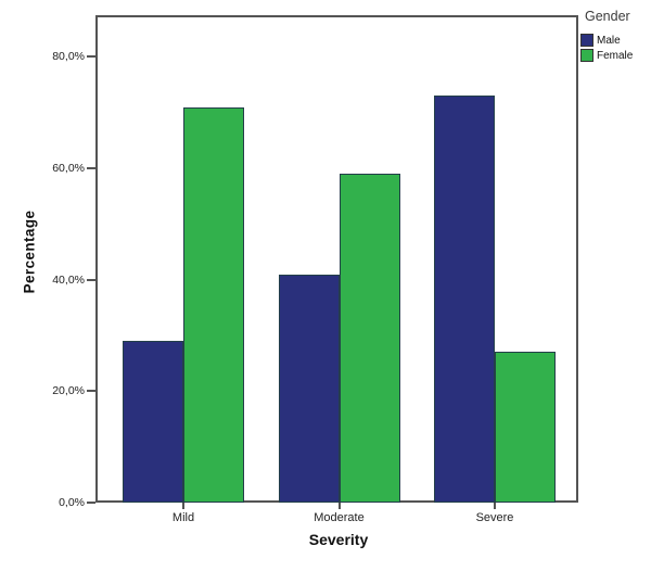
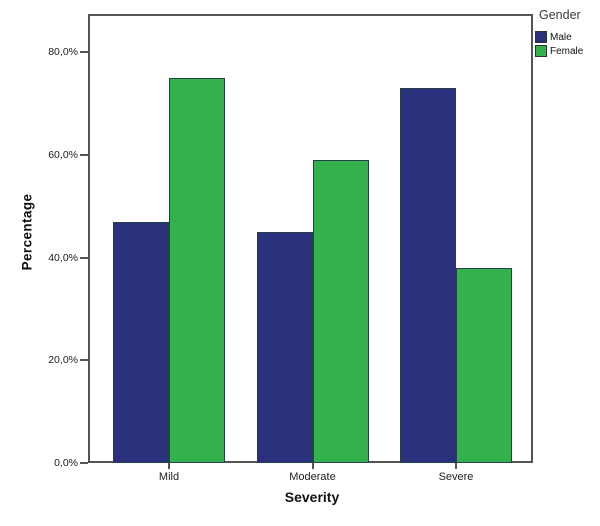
Male/Mild: 29% -> 47%
Female/Mild: 71% -> 75%
Male/Moderate: 41% -> 45%
Female/Severe: 27% -> 38%
